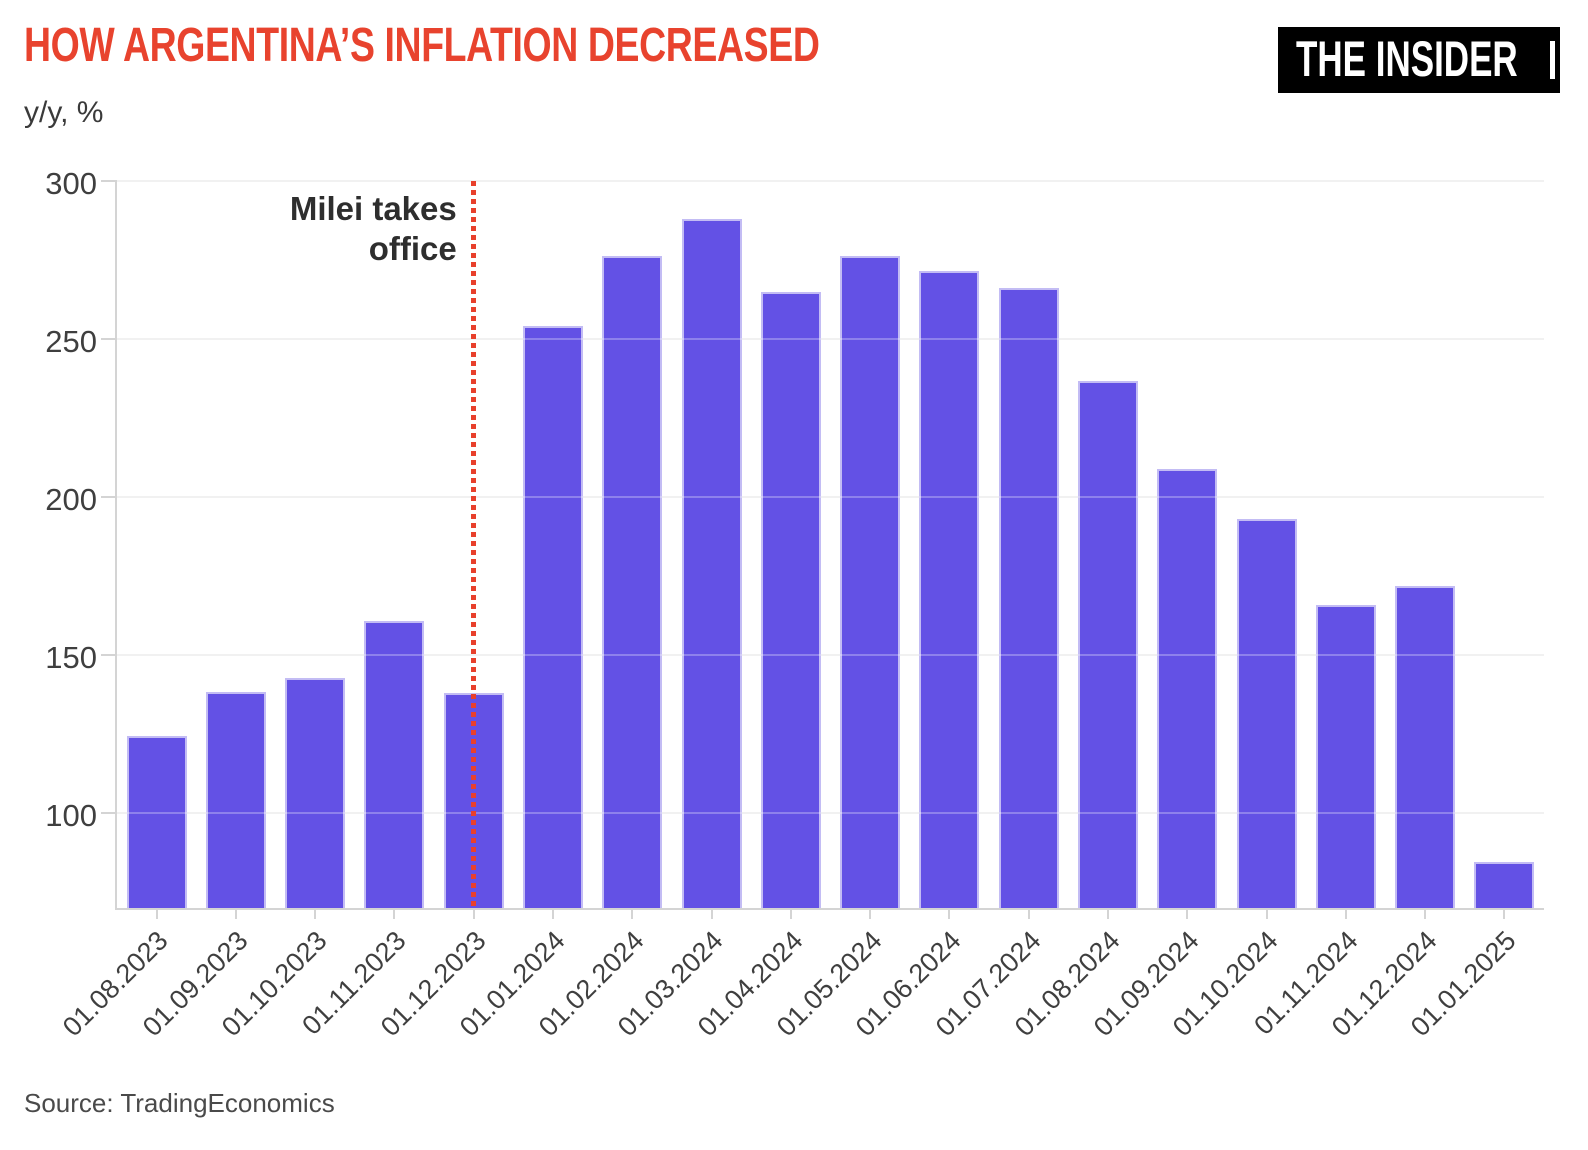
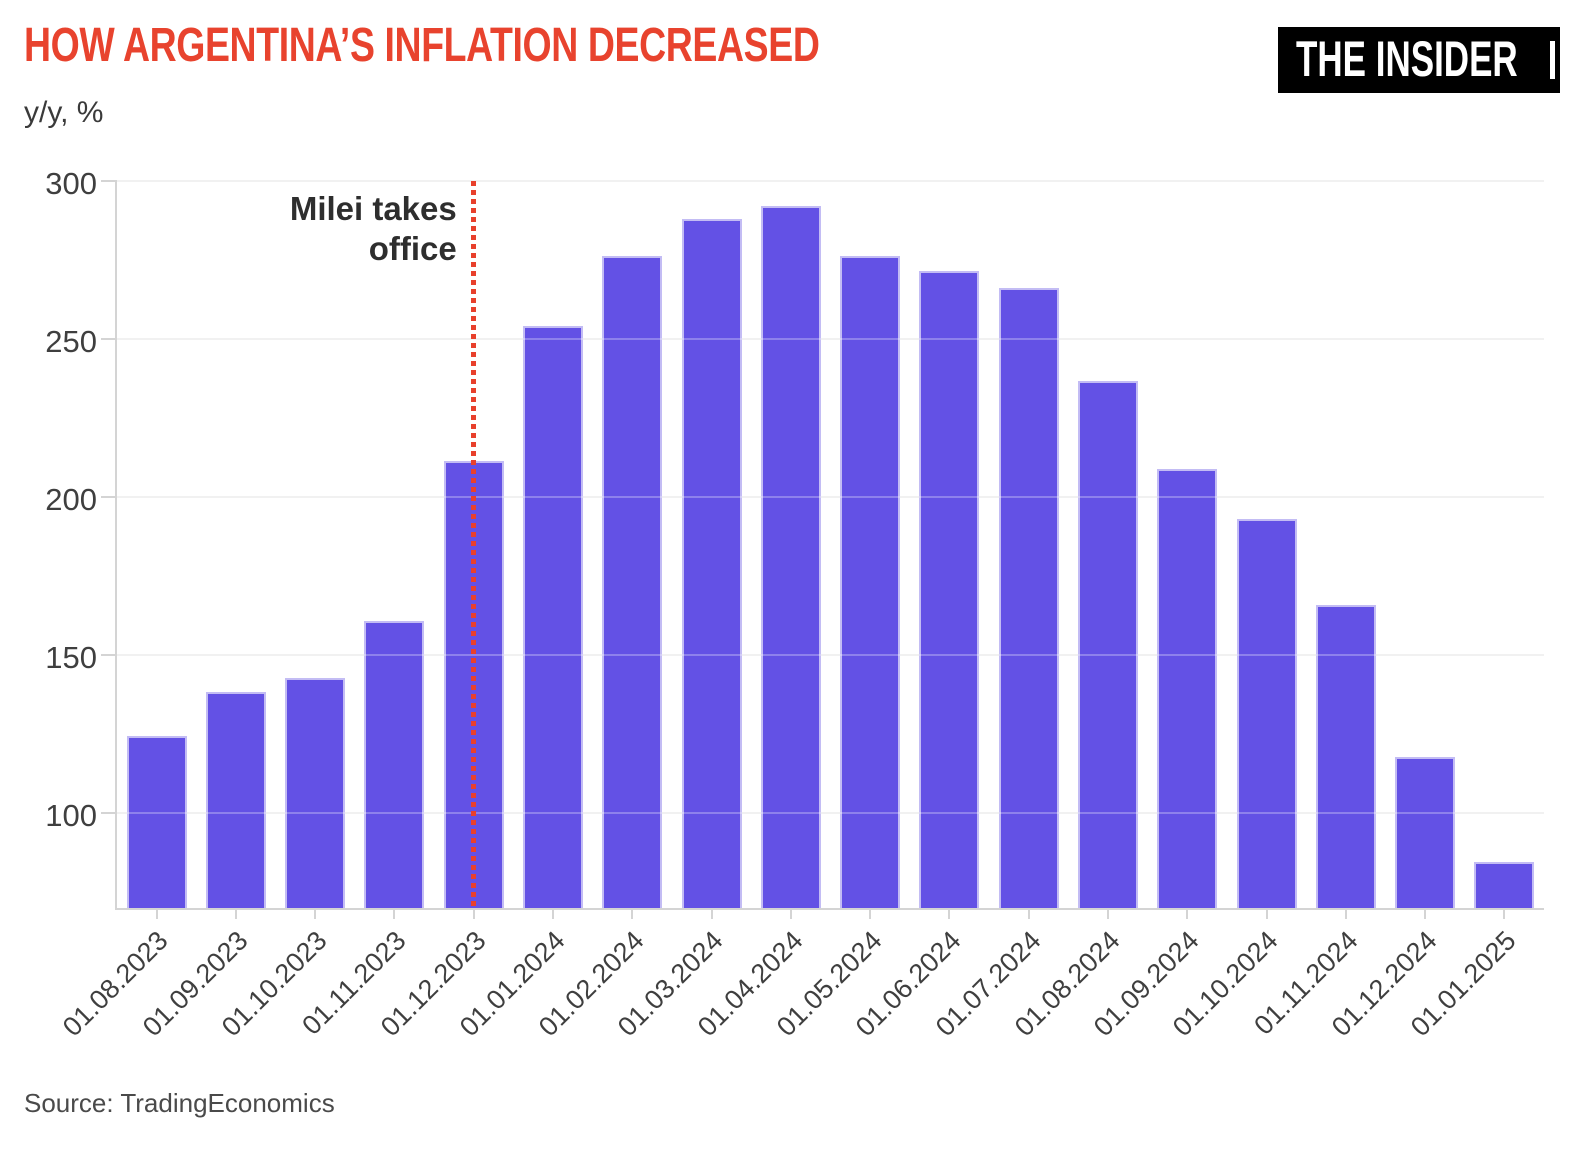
01.12.2023: 138 -> 211
01.04.2024: 265 -> 292
01.12.2024: 172 -> 118
